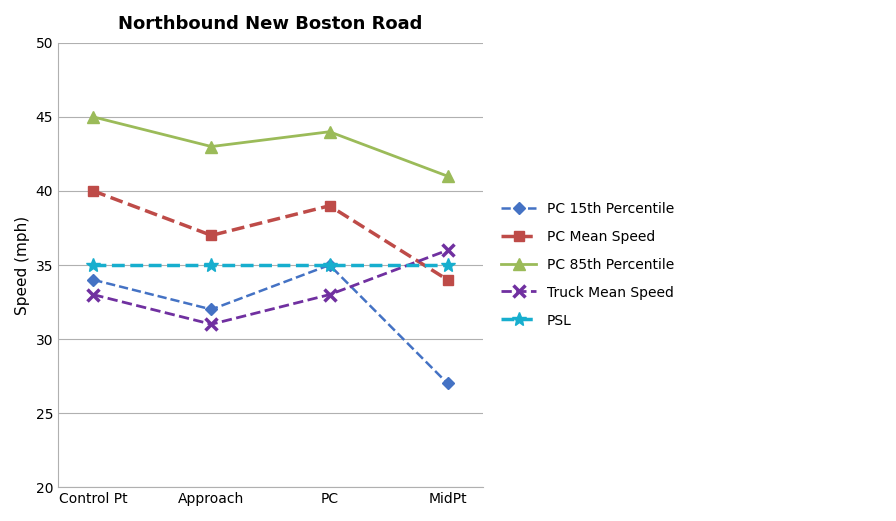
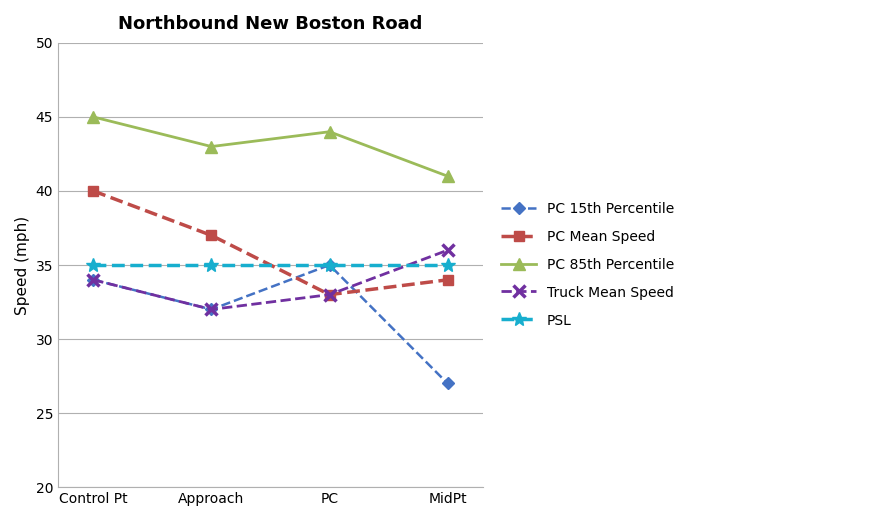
Truck Mean Speed/Control Pt: 33 -> 34
Truck Mean Speed/Approach: 31 -> 32
PC Mean Speed/PC: 39 -> 33
